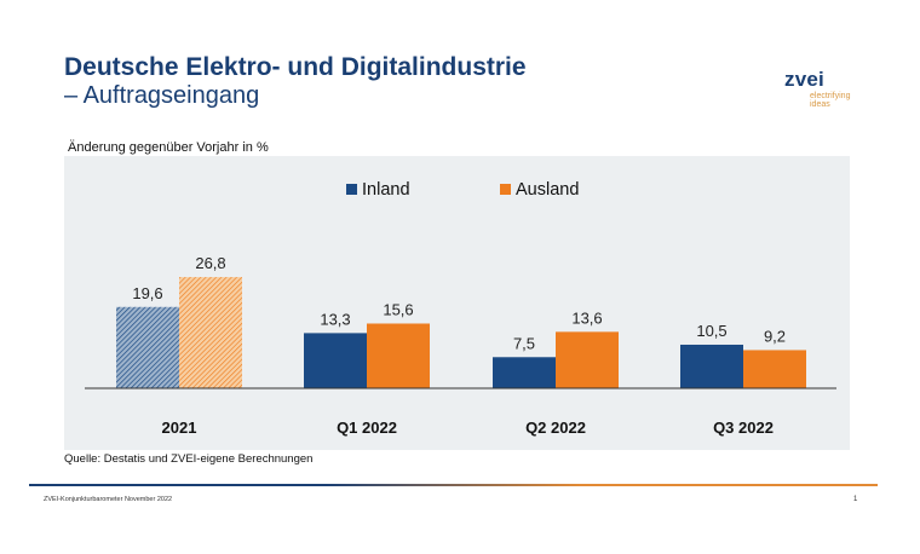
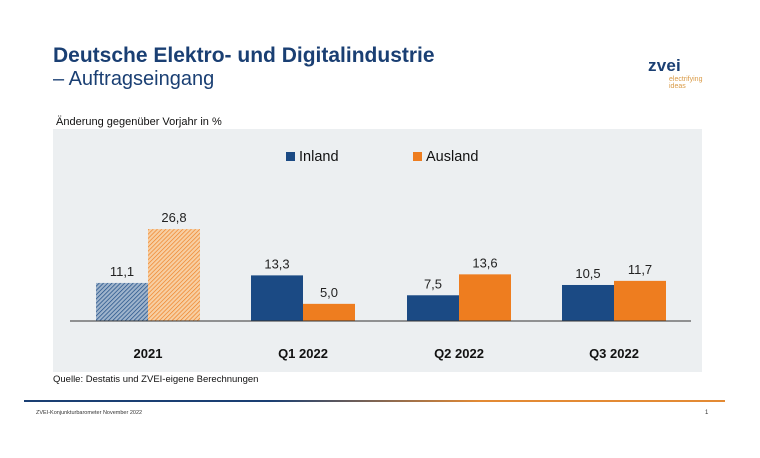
Inland/2021: 19,6 -> 11,1
Ausland/Q1 2022: 15,6 -> 5,0
Ausland/Q3 2022: 9,2 -> 11,7
